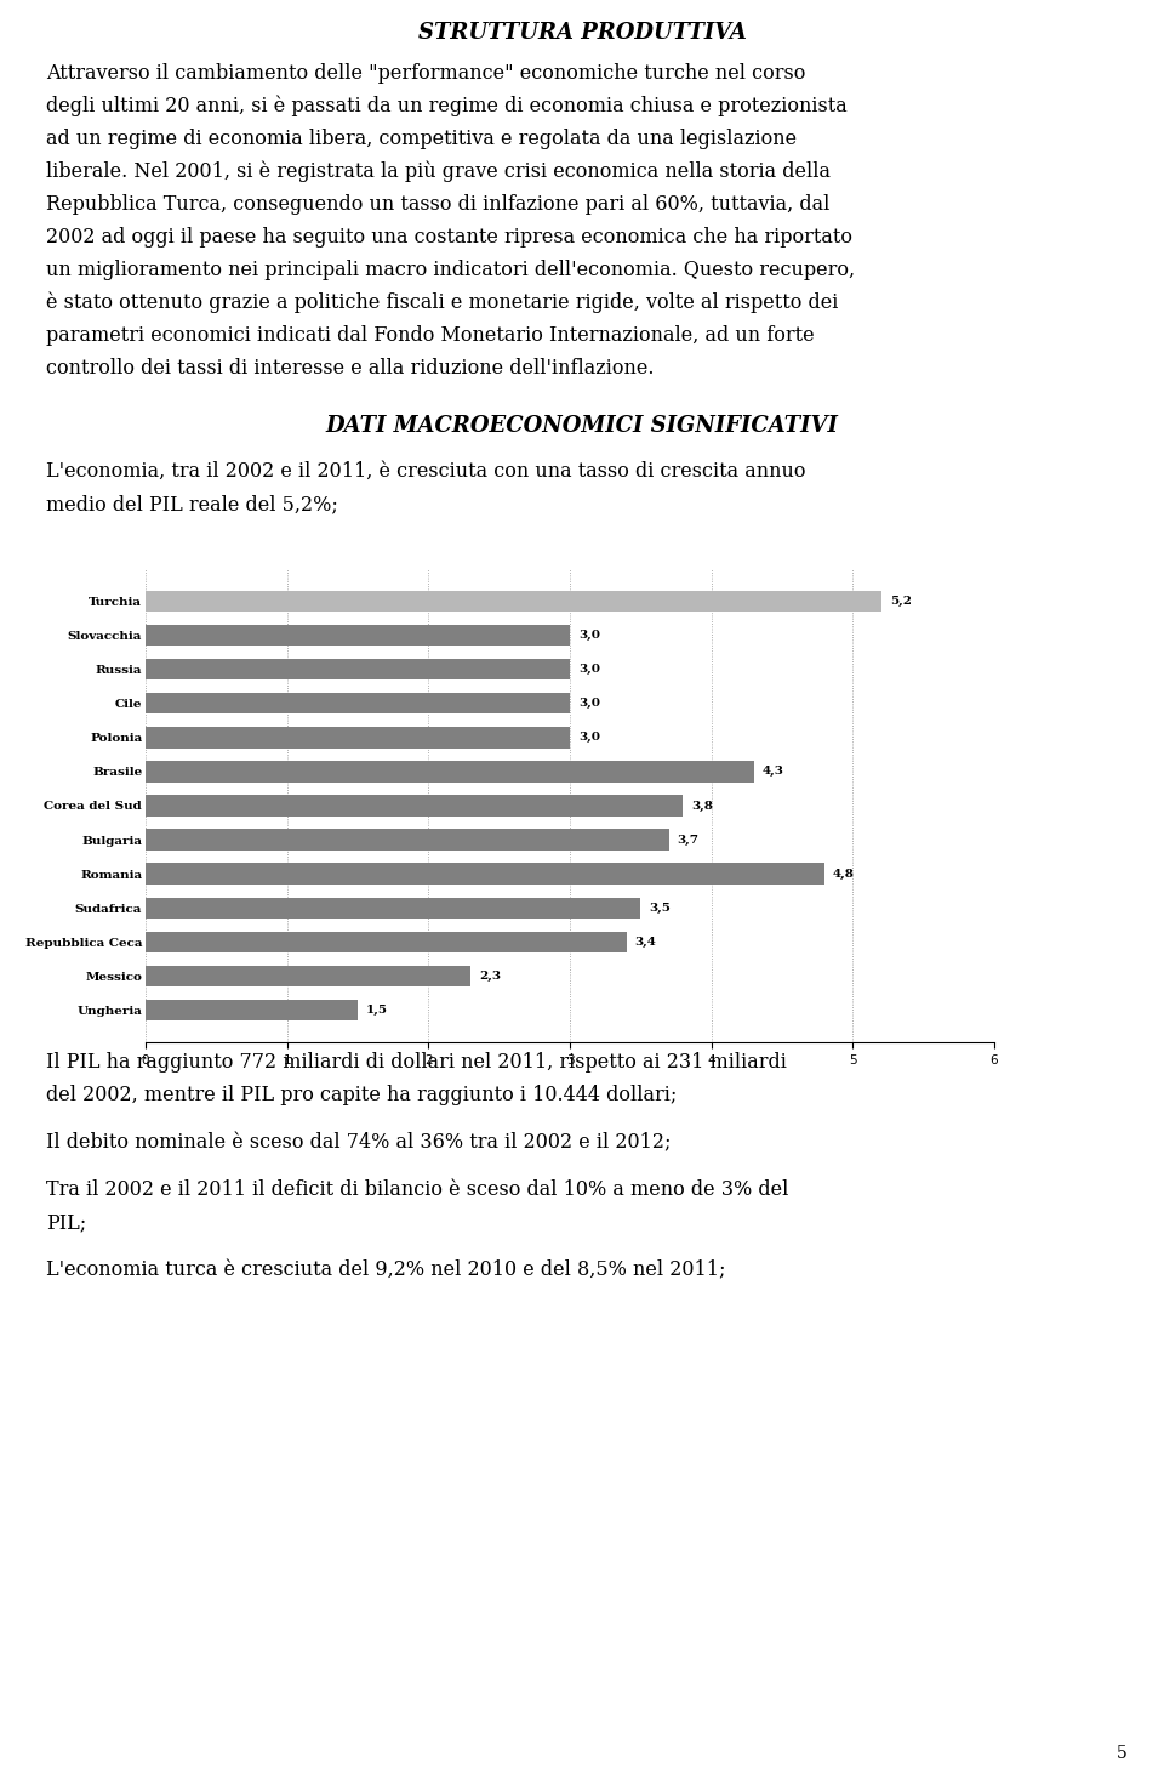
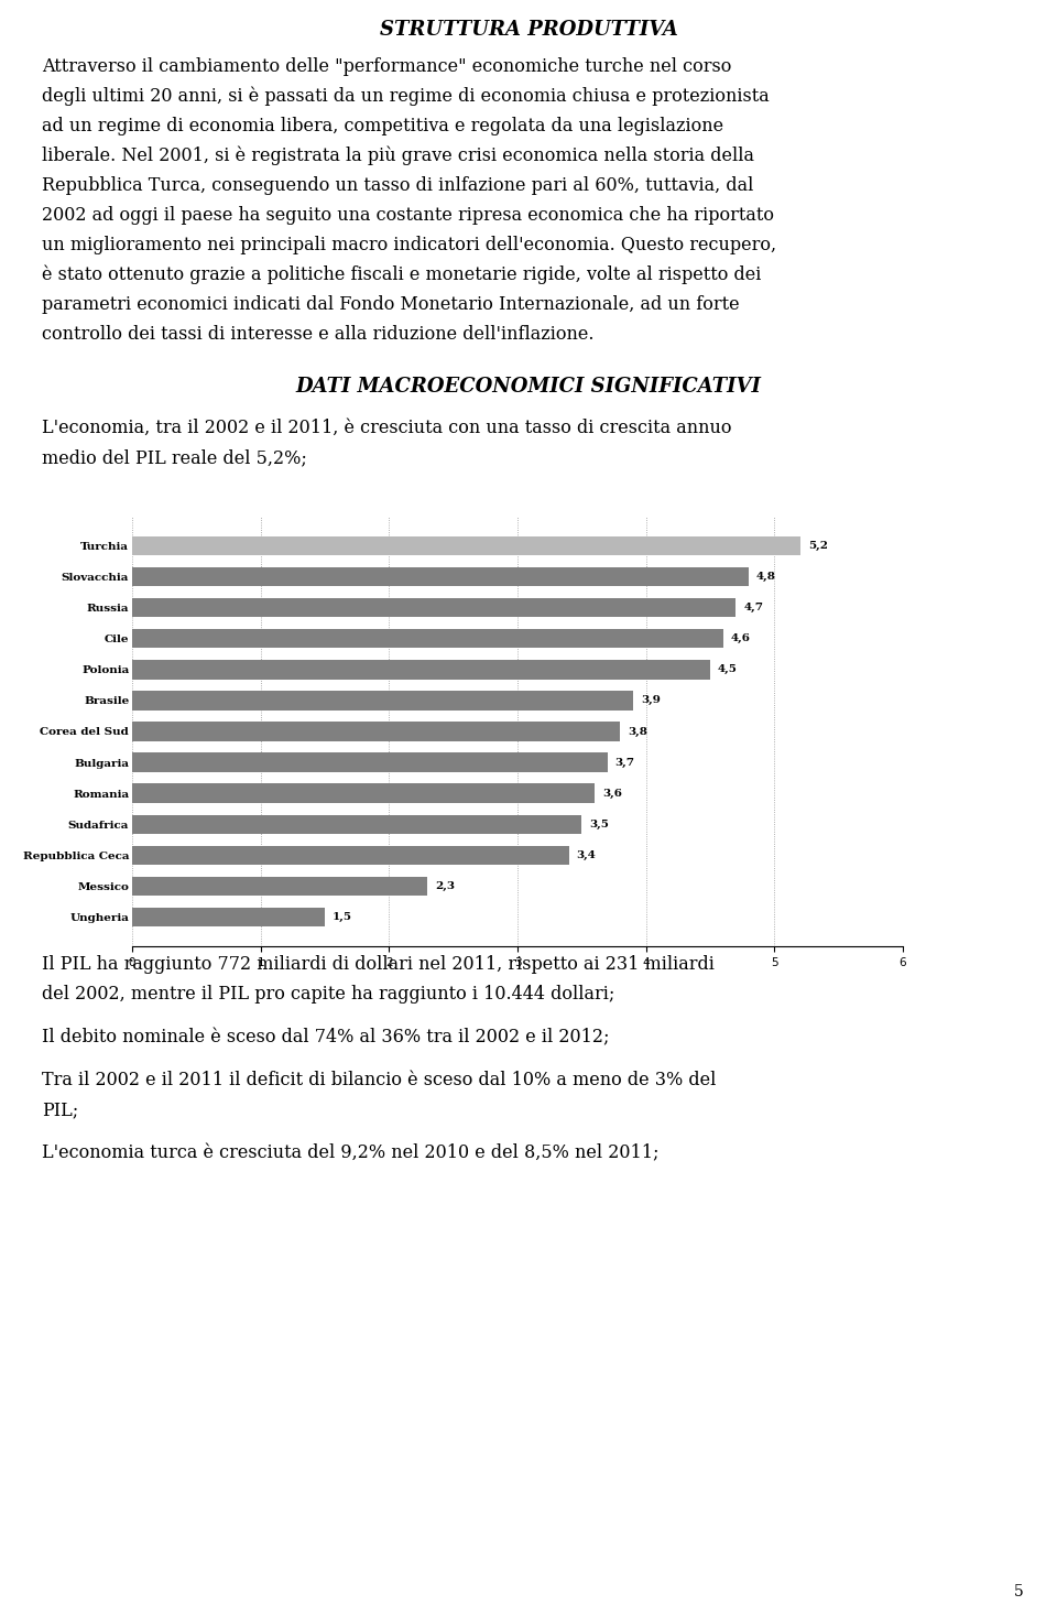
Slovacchia: 3,0 -> 4,8
Russia: 3,0 -> 4,7
Cile: 3,0 -> 4,6
Polonia: 3,0 -> 4,5
Brasile: 4,3 -> 3,9
Romania: 4,8 -> 3,6
